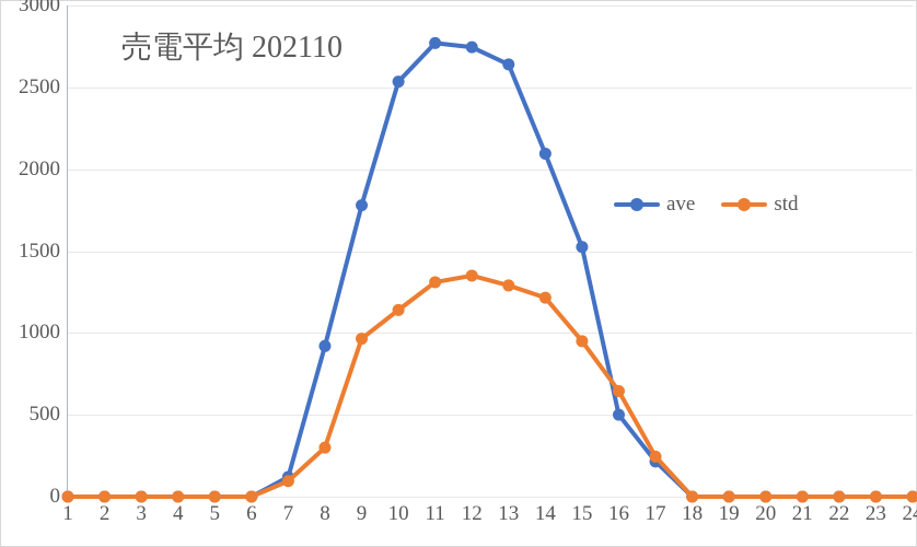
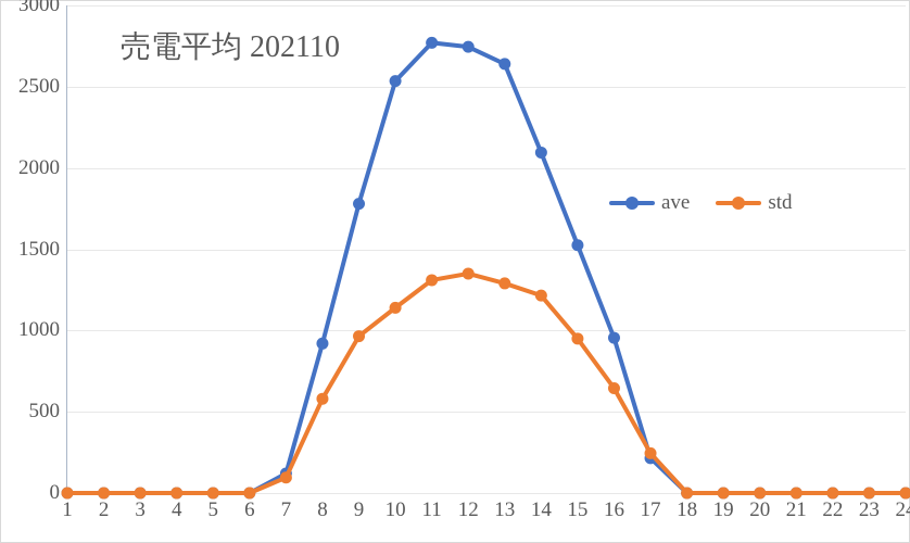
std/8: 300 -> 580
ave/16: 500 -> 960
